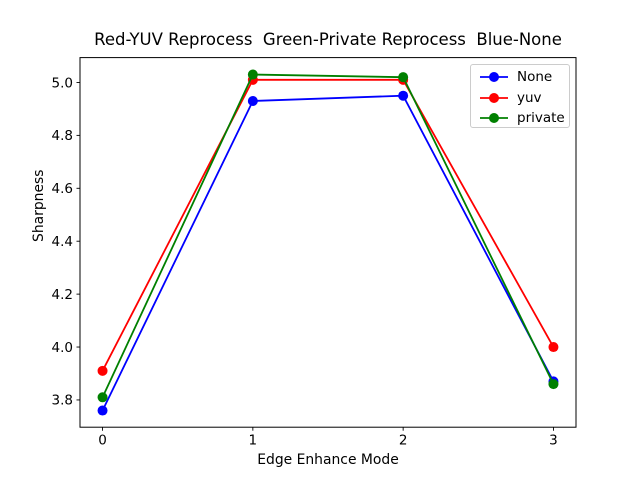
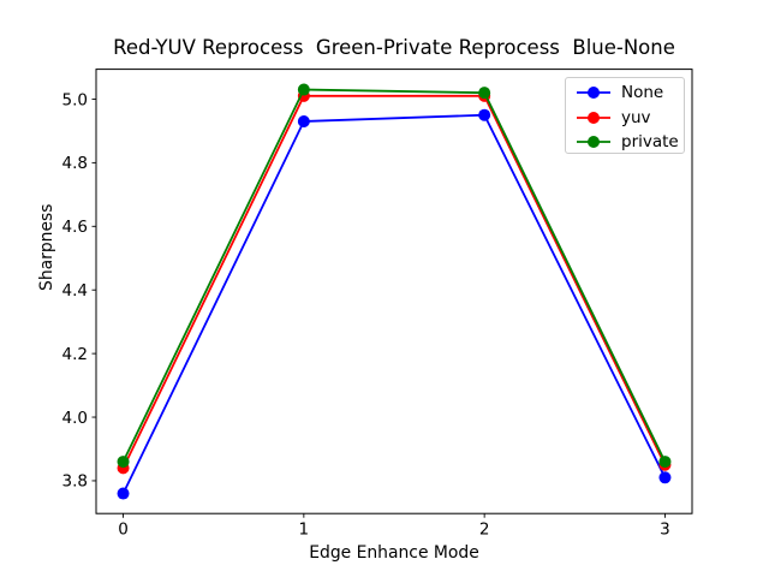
yuv/0: 3.91 -> 3.84
private/0: 3.81 -> 3.86
None/3: 3.87 -> 3.81
yuv/3: 4.00 -> 3.85
